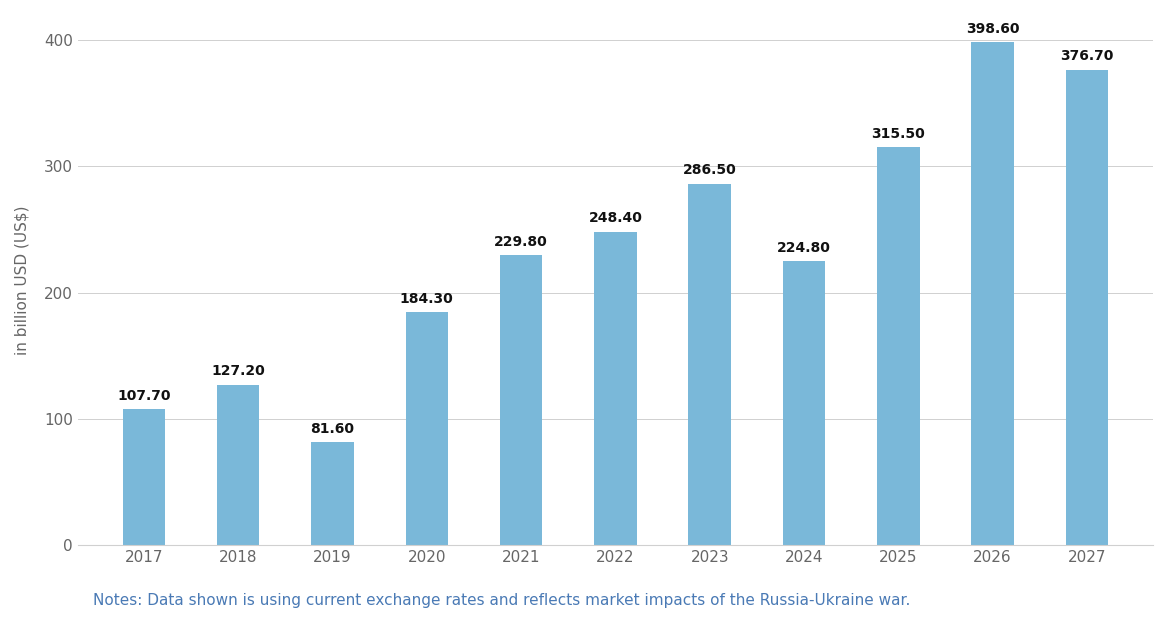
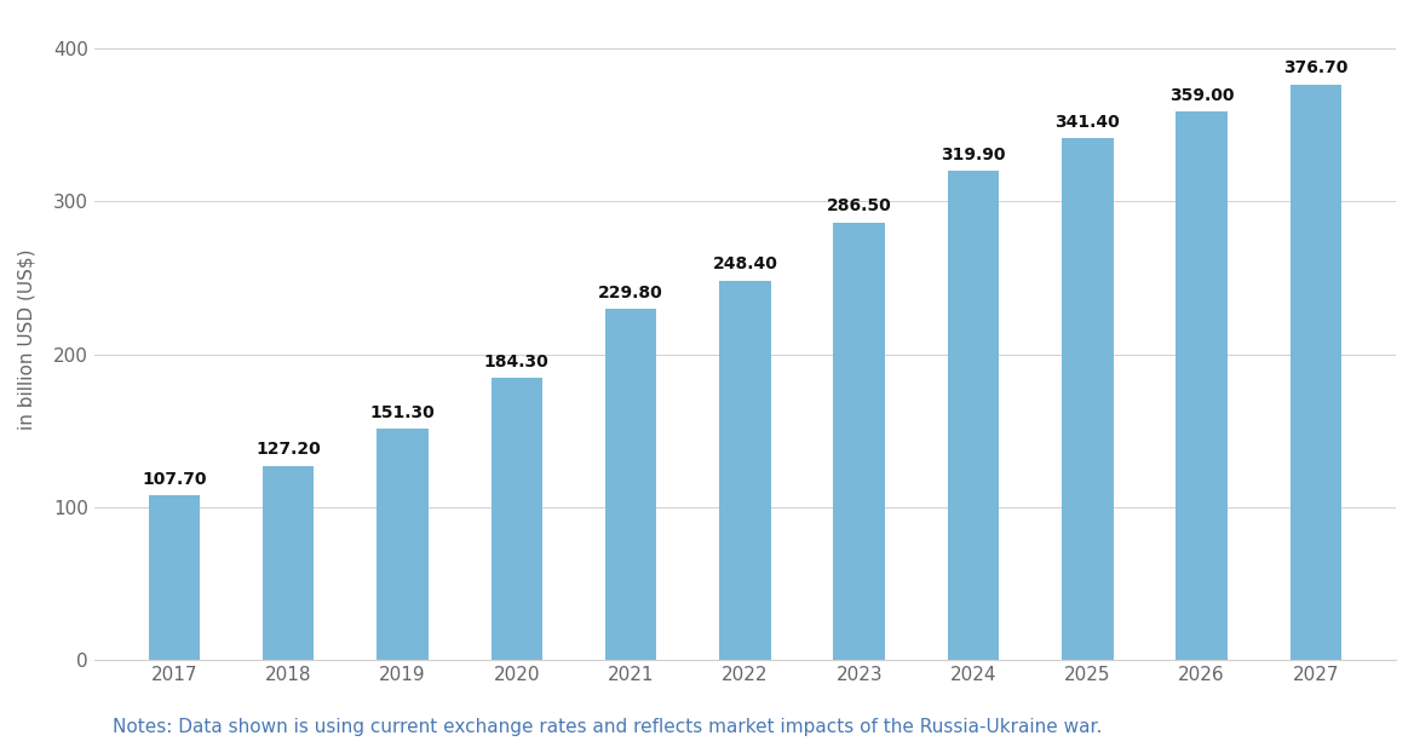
2019: 81.60 -> 151.30
2024: 224.80 -> 319.90
2025: 315.50 -> 341.40
2026: 398.60 -> 359.00
